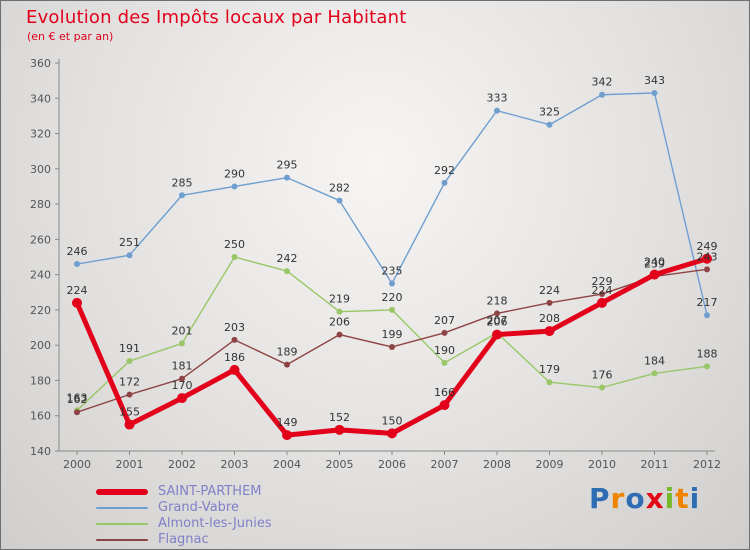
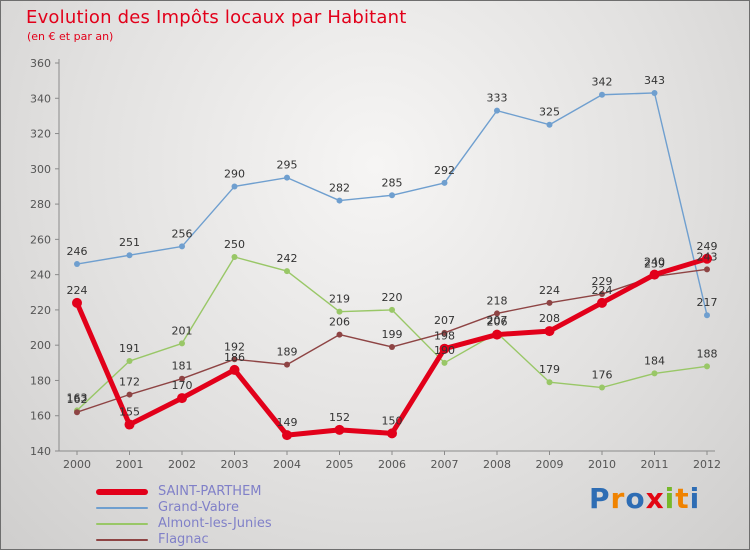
Grand-Vabre/2002: 285 -> 256
Flagnac/2003: 203 -> 192
Grand-Vabre/2006: 235 -> 285
SAINT-PARTHEM/2007: 166 -> 198
